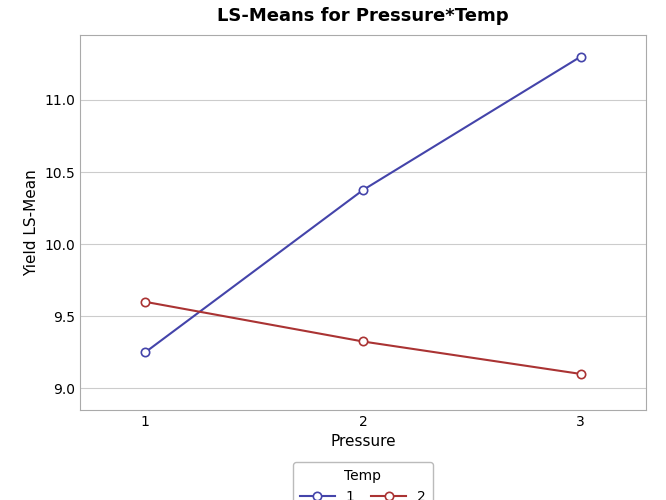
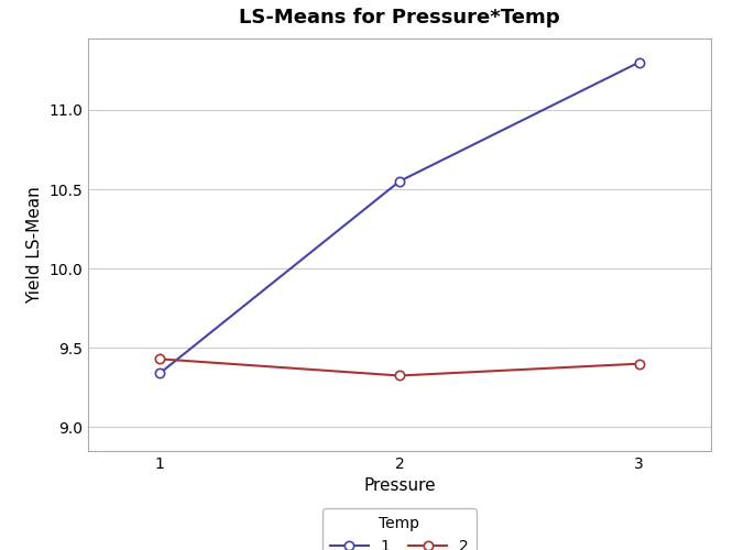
1/1: 9.25 -> 9.34
2/1: 9.60 -> 9.43
1/2: 10.38 -> 10.55
2/3: 9.10 -> 9.40
